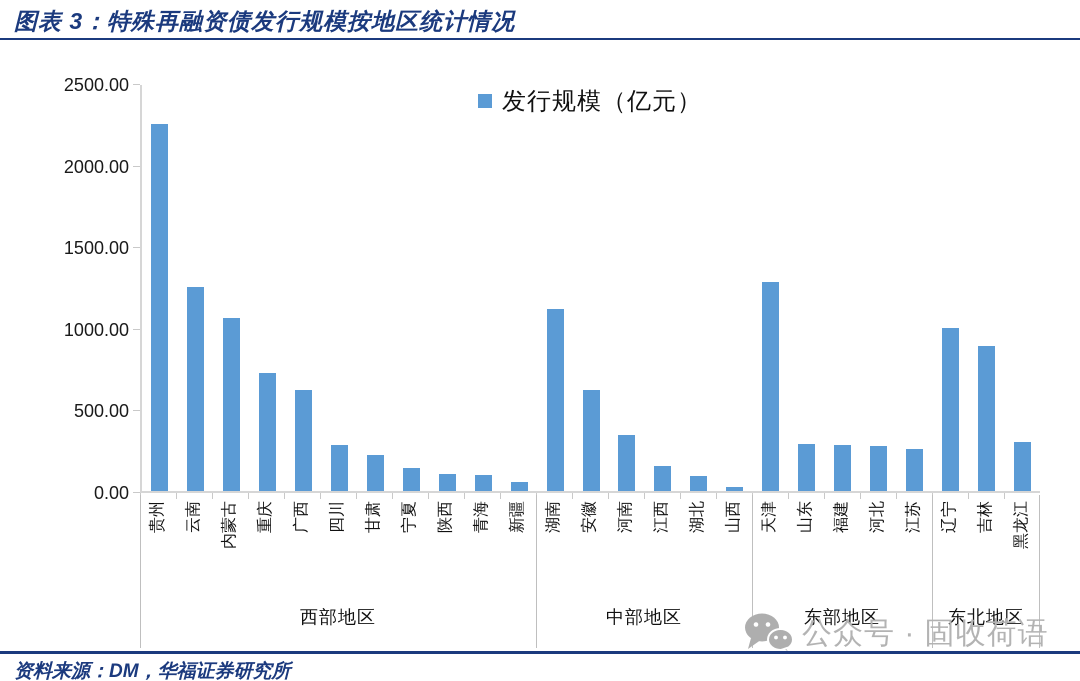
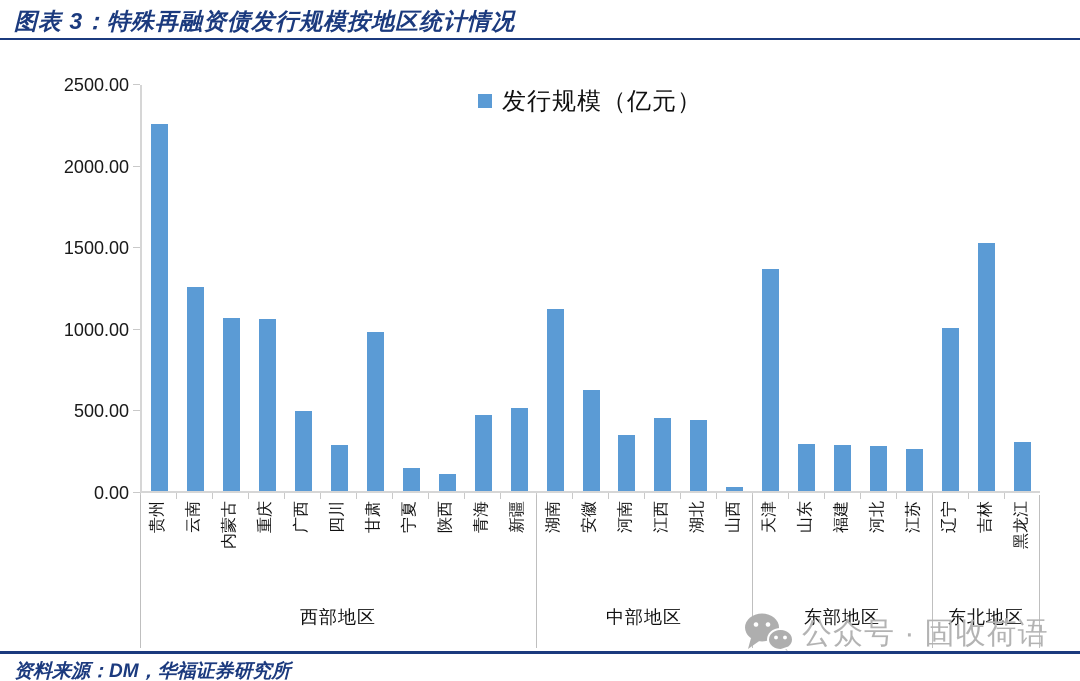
重庆: 730 -> 1060
广西: 620 -> 490
甘肃: 220 -> 980
青海: 100 -> 470
新疆: 60 -> 510
江西: 160 -> 450
湖北: 90 -> 440
天津: 1290 -> 1370
吉林: 890 -> 1530
